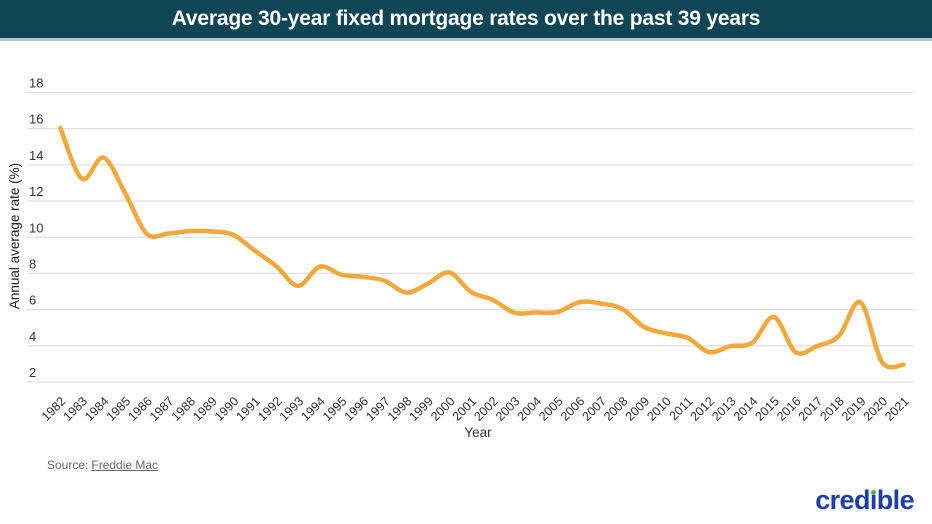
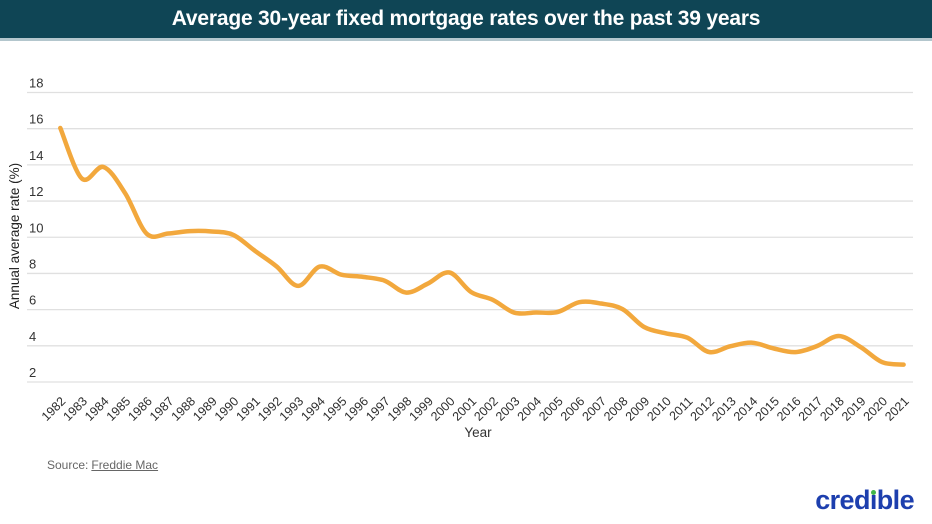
1984: 14.4 -> 13.9
2015: 5.6 -> 3.9
2019: 6.4 -> 3.9
